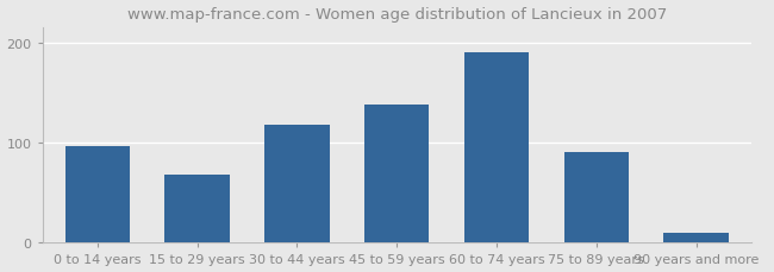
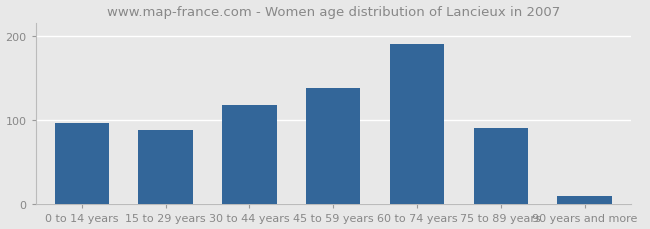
15 to 29 years: 68 -> 88
